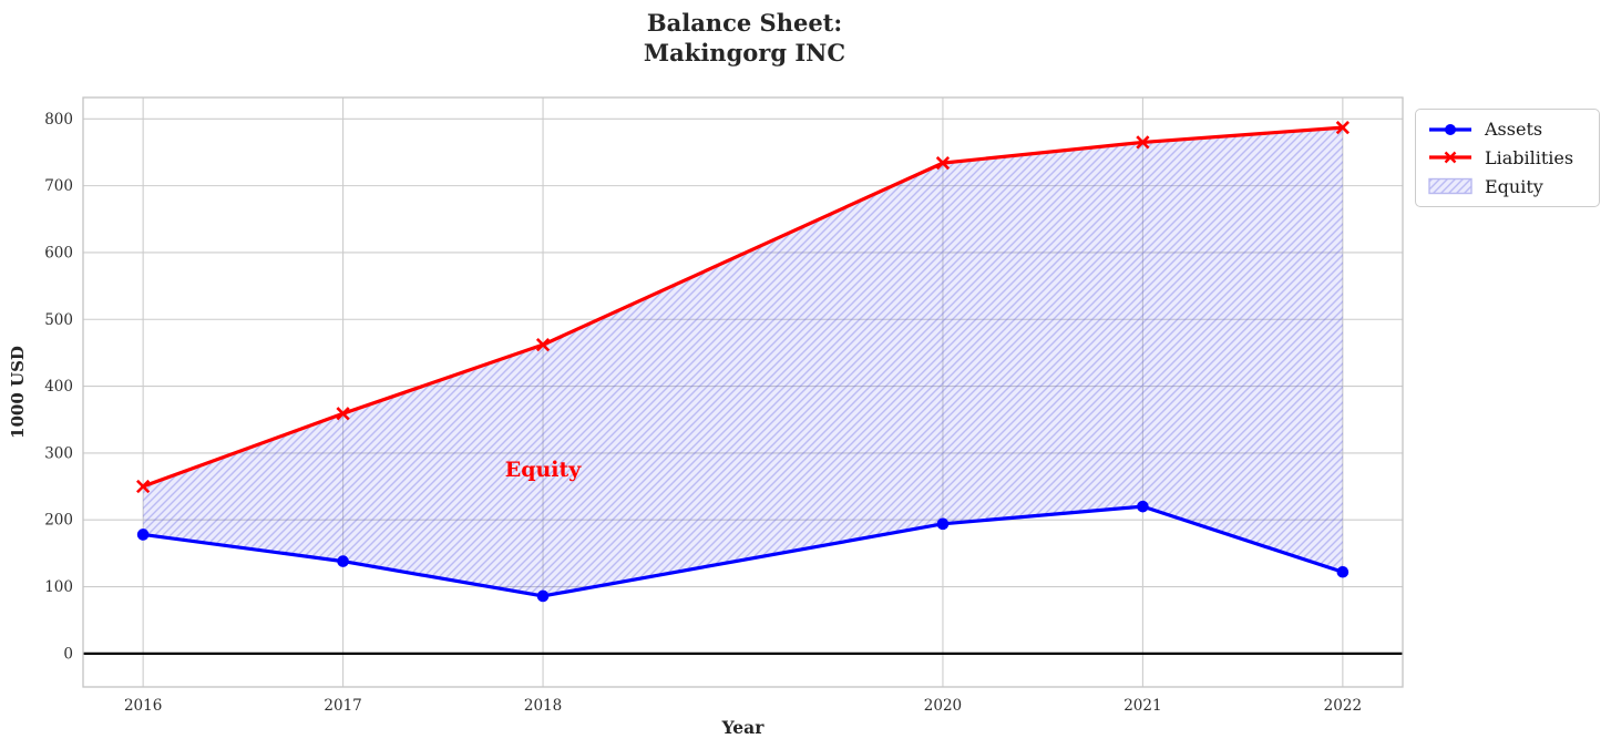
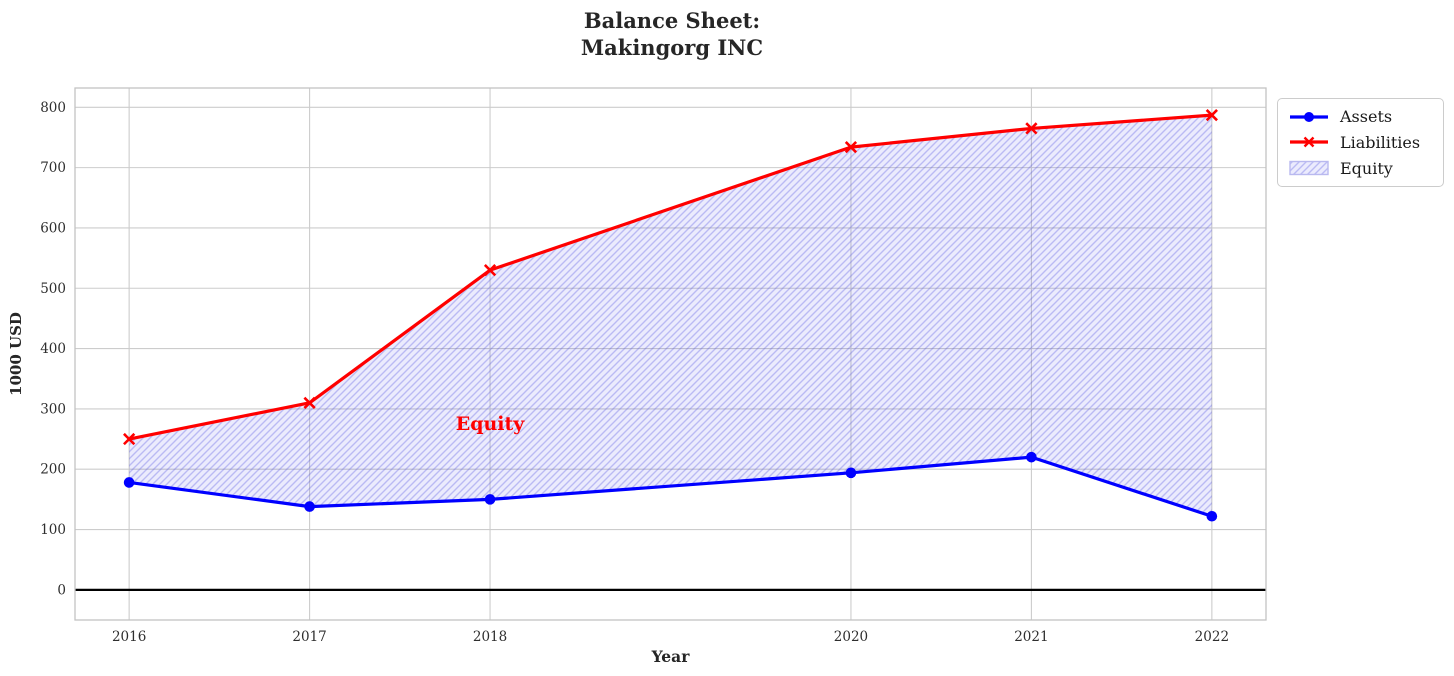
Liabilities/2017: 360 -> 310
Assets/2018: 90 -> 150
Liabilities/2018: 460 -> 530
